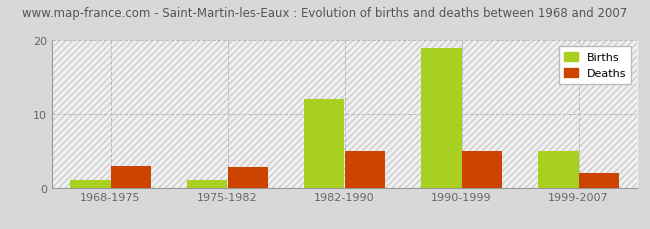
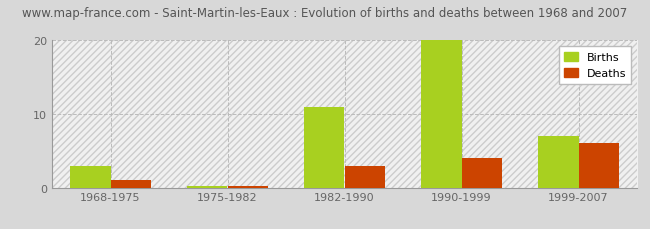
Births/1968-1975: 1.0 -> 3.0
Deaths/1968-1975: 3.0 -> 1.0
Births/1975-1982: 1.0 -> 0.1
Deaths/1975-1982: 2.8 -> 0.1
Births/1982-1990: 12.0 -> 11.0
Deaths/1982-1990: 5.0 -> 3.0
Births/1990-1999: 19.0 -> 20.0
Deaths/1990-1999: 5.0 -> 4.0
Births/1999-2007: 5.0 -> 7.0
Deaths/1999-2007: 2.0 -> 6.0
